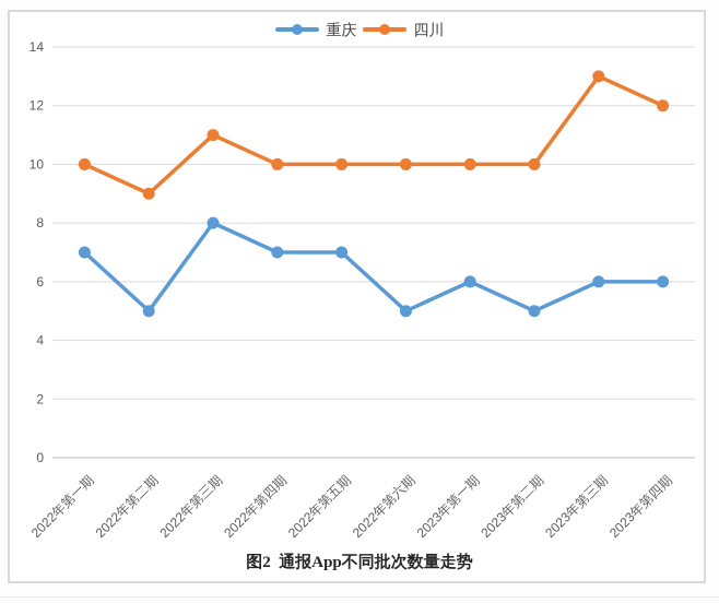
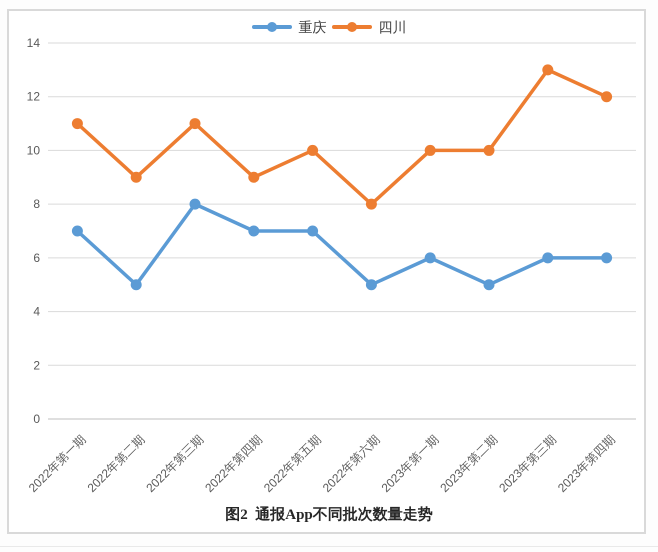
四川/2022年第一期: 10 -> 11
四川/2022年第四期: 10 -> 9
四川/2022年第六期: 10 -> 8
